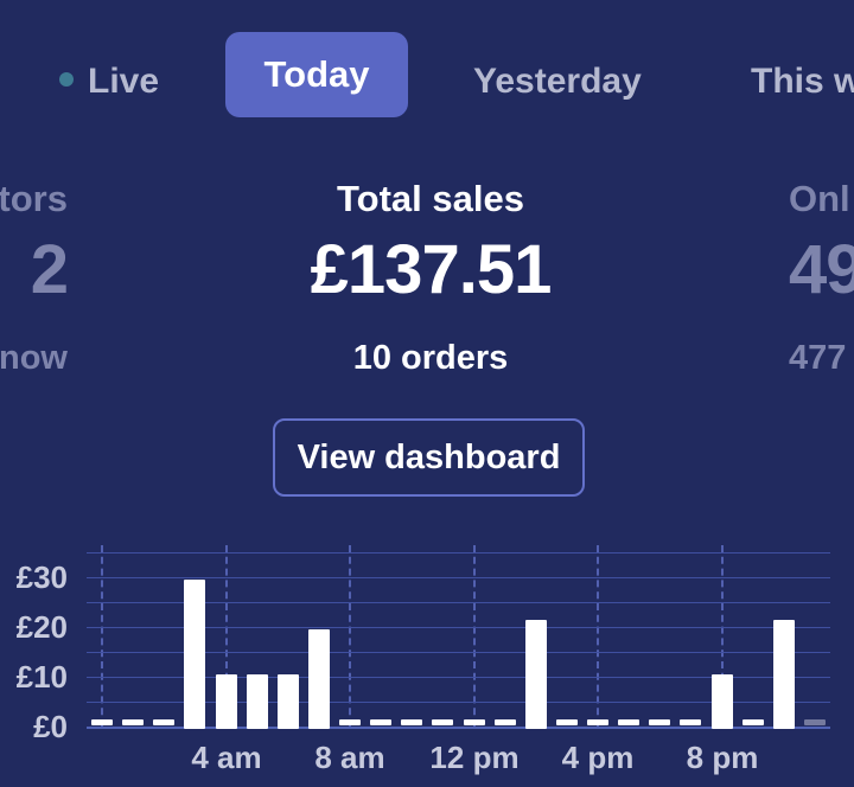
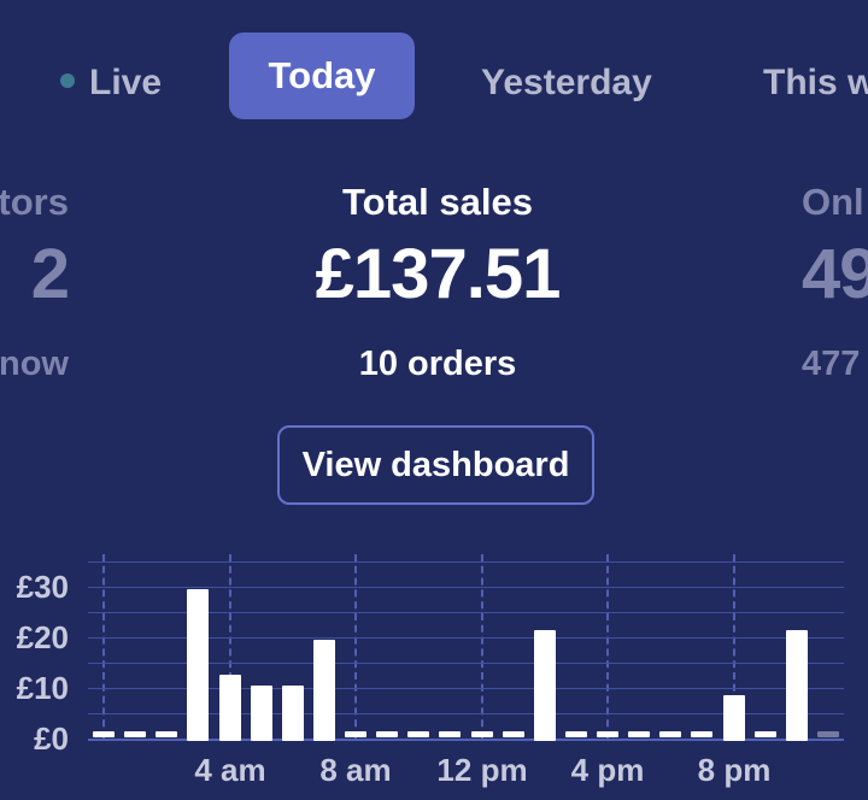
4 am: £11 -> £13
8 pm: £11 -> £9
